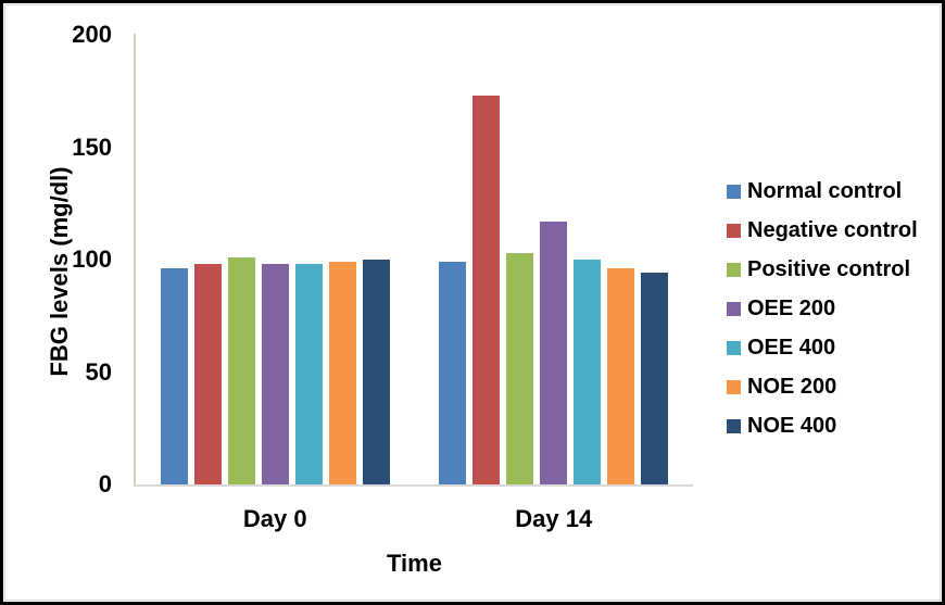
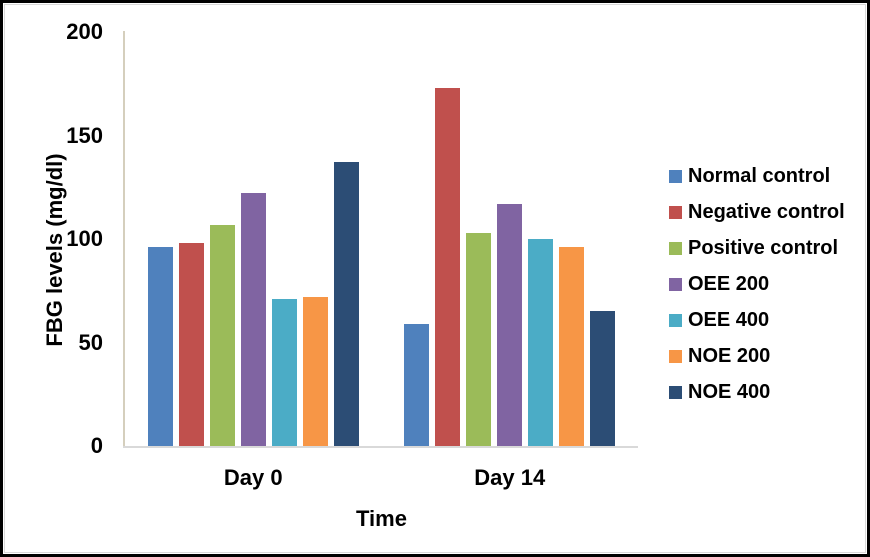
Positive control/Day 0: 101 -> 107
OEE 200/Day 0: 98 -> 122
OEE 400/Day 0: 98 -> 71
NOE 200/Day 0: 99 -> 72
NOE 400/Day 0: 100 -> 137
Normal control/Day 14: 99 -> 59
NOE 400/Day 14: 94 -> 65
